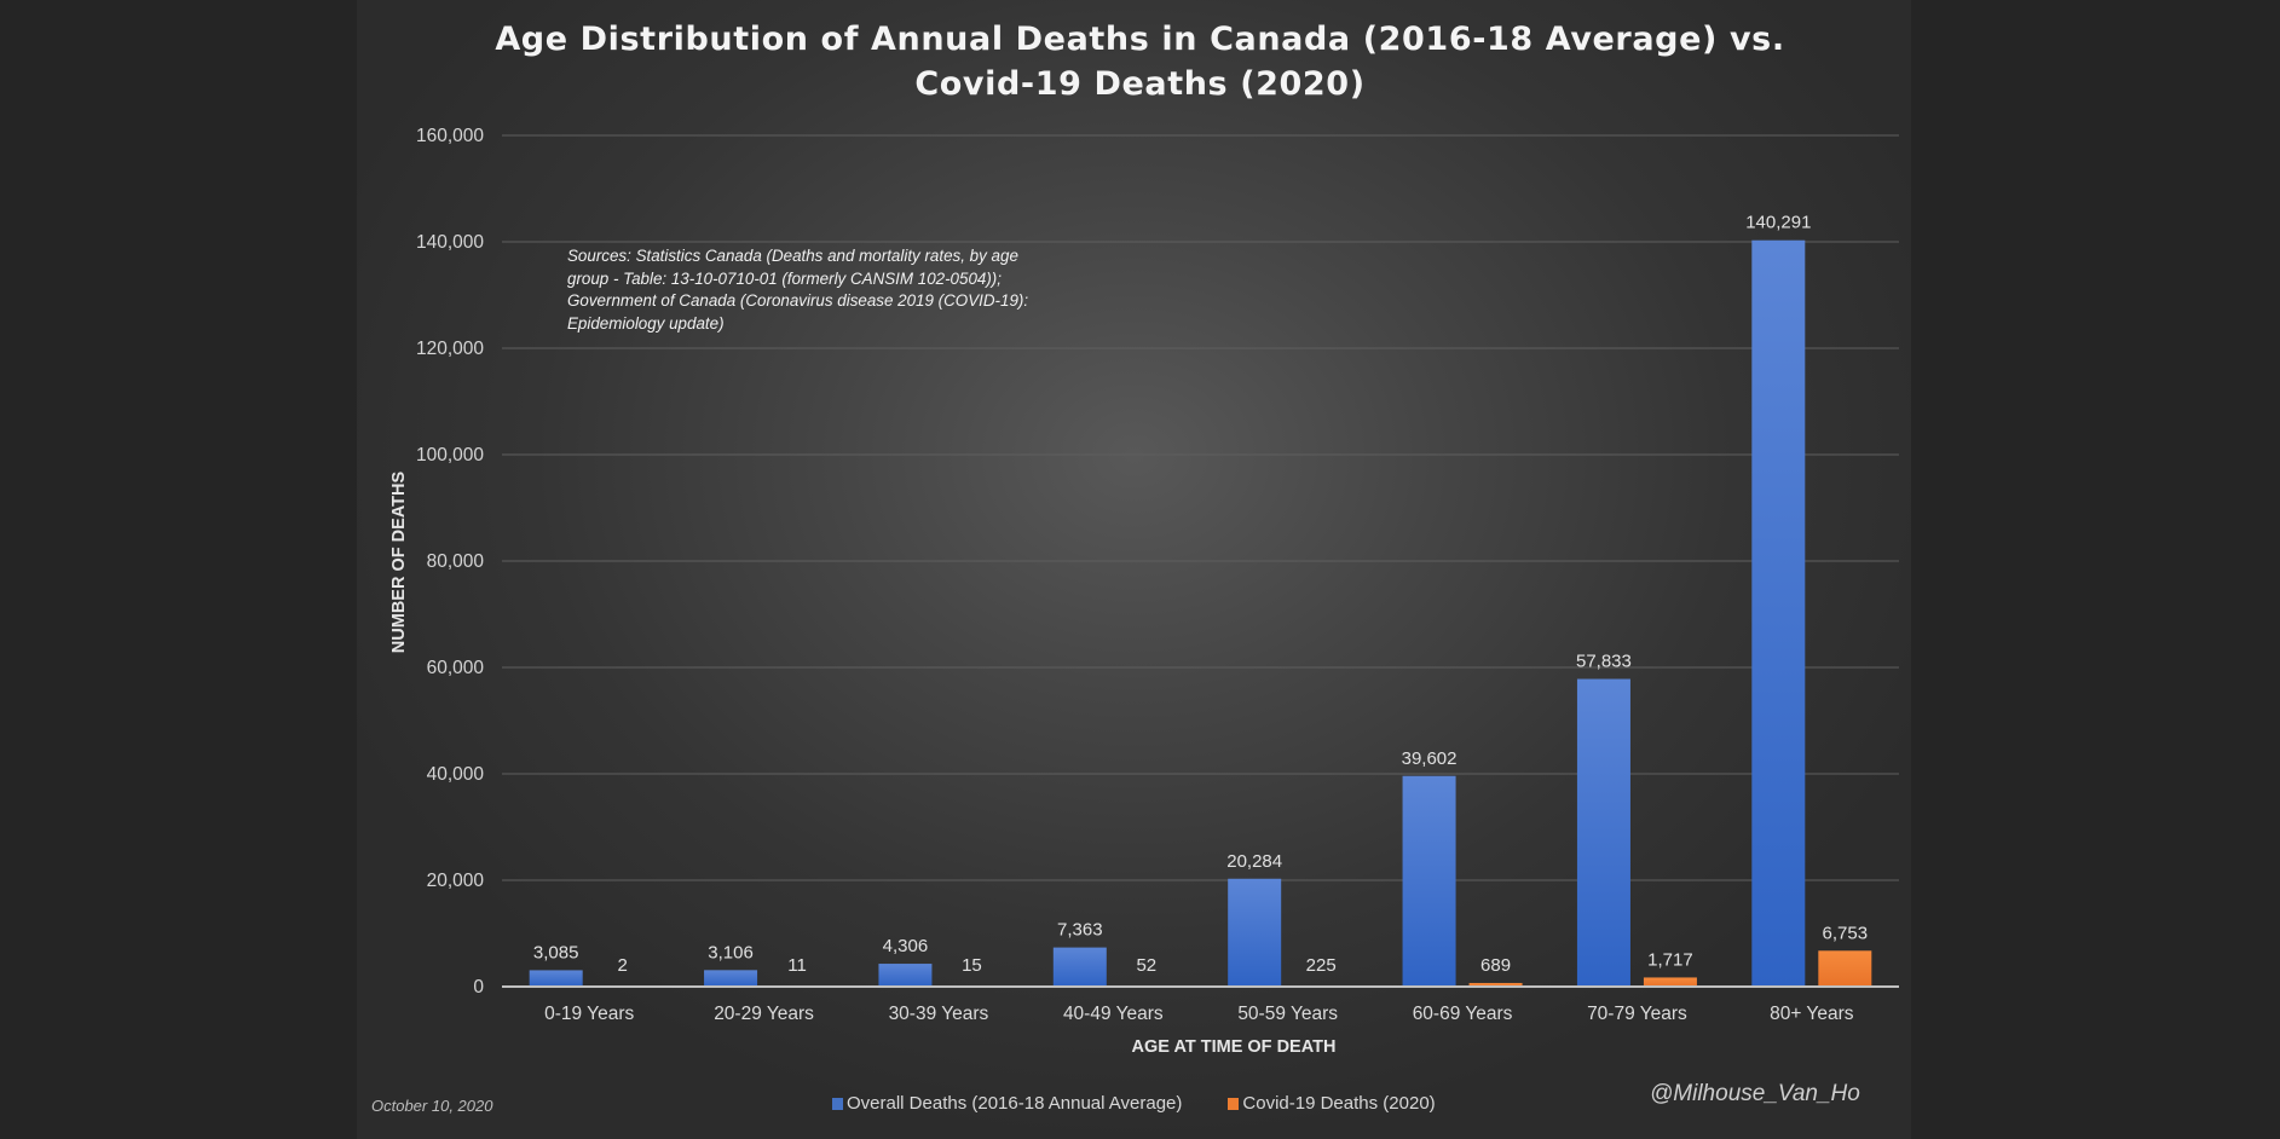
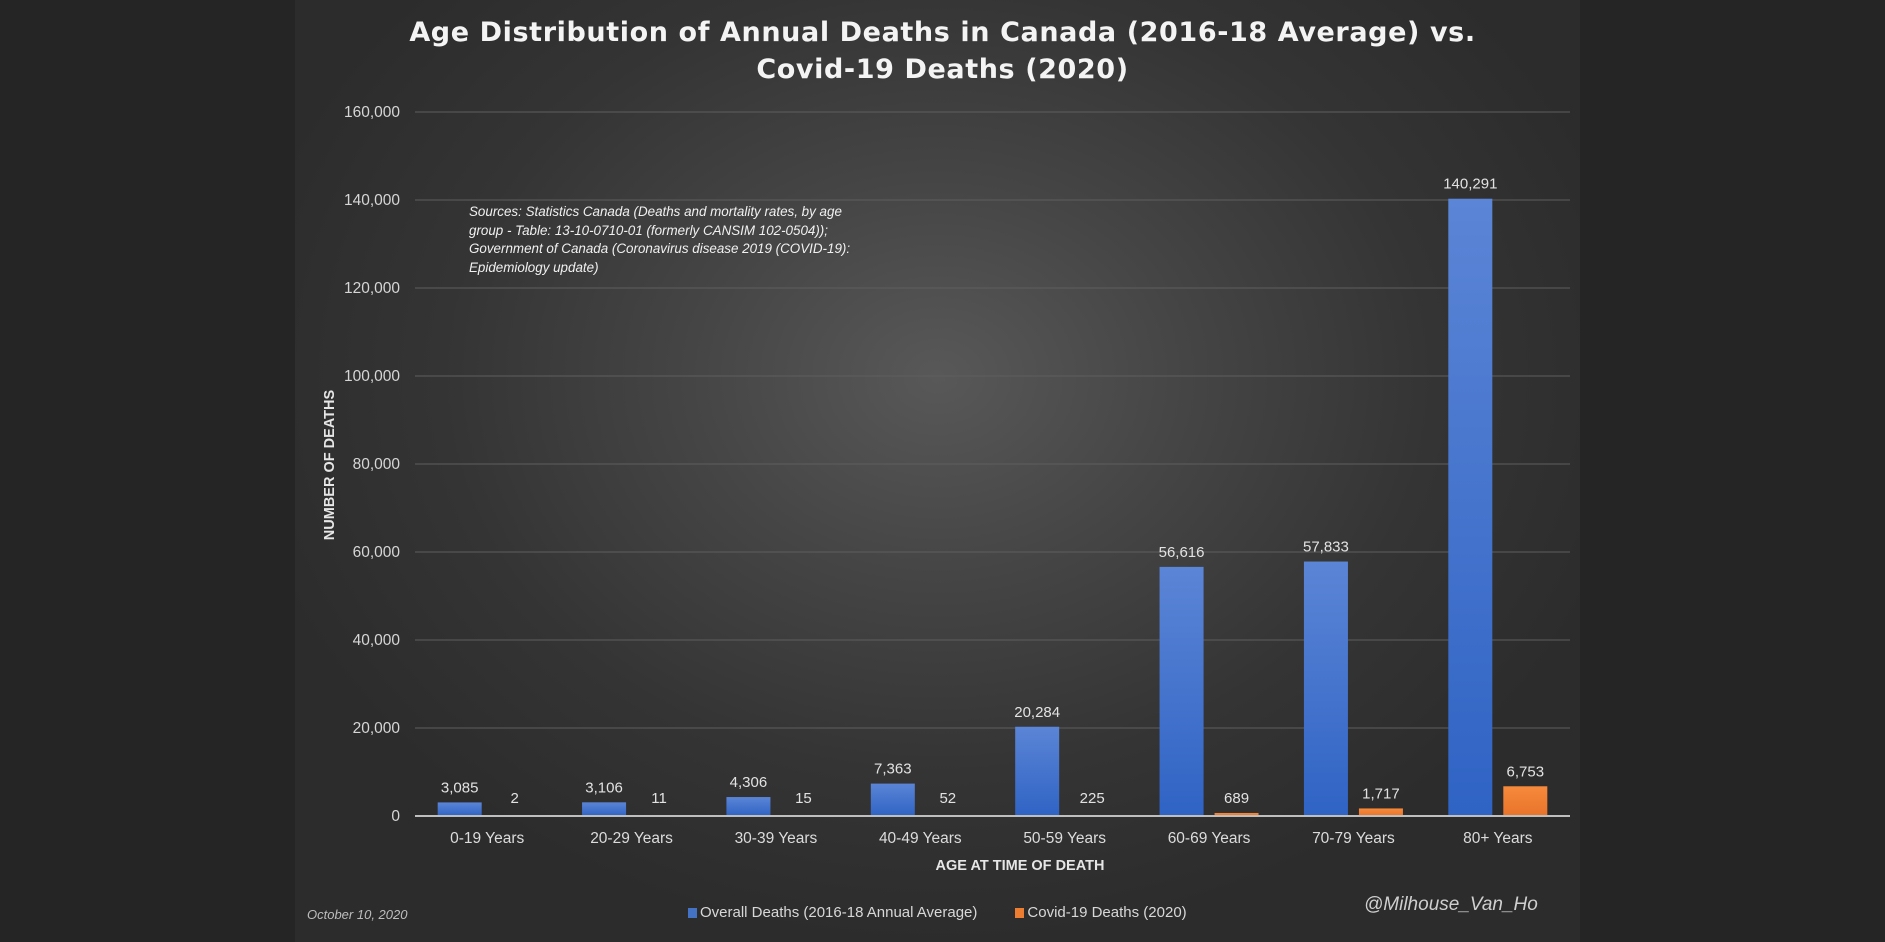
Overall Deaths (2016-18 Annual Average)/60-69 Years: 39,602 -> 56,616
